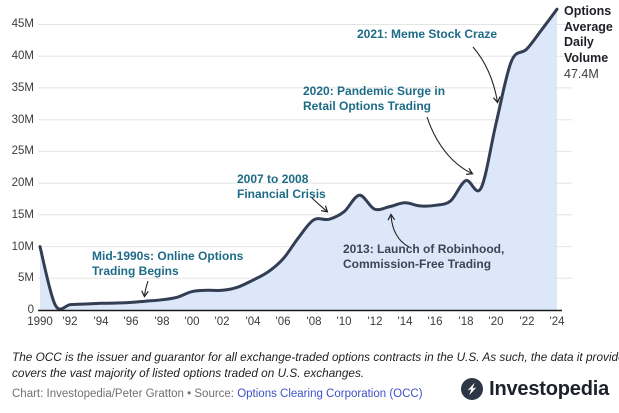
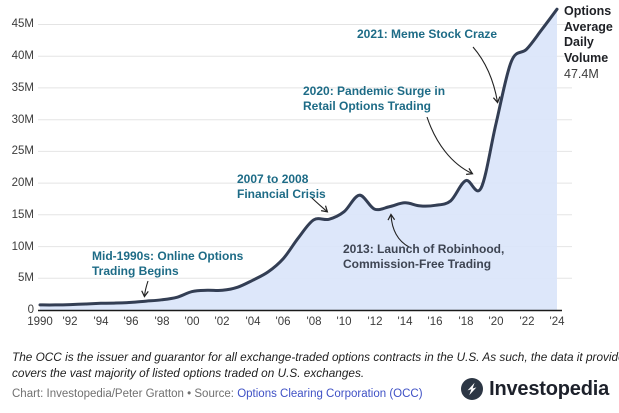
1990: 10M -> 1M
